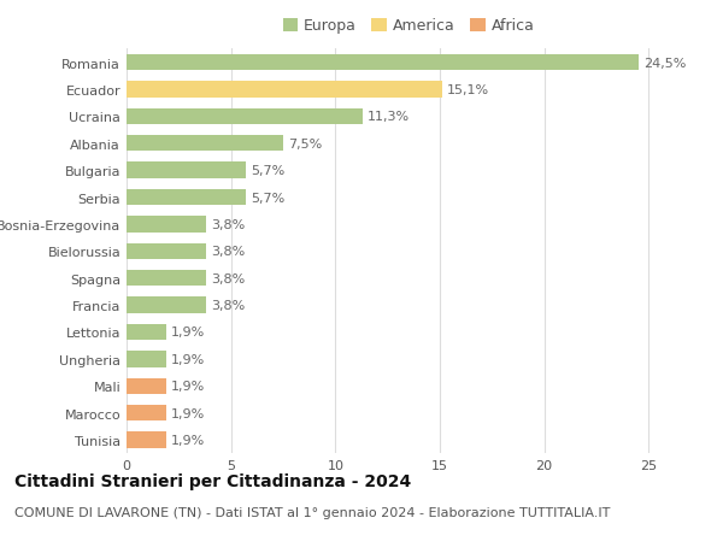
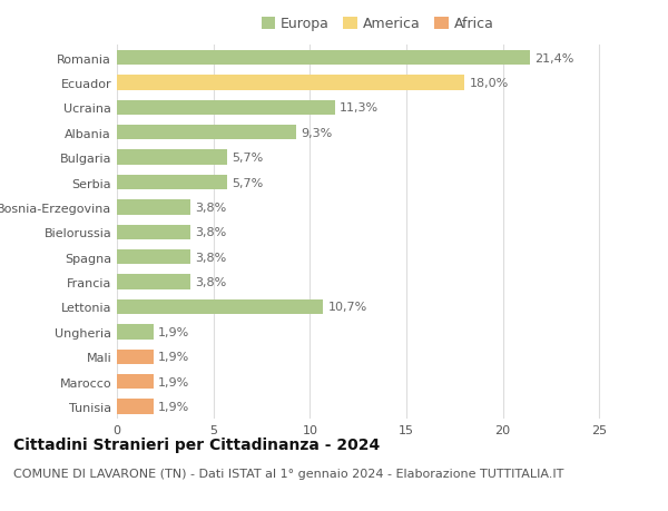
Romania: 24,5% -> 21,4%
Ecuador: 15,1% -> 18,0%
Albania: 7,5% -> 9,3%
Lettonia: 1,9% -> 10,7%
